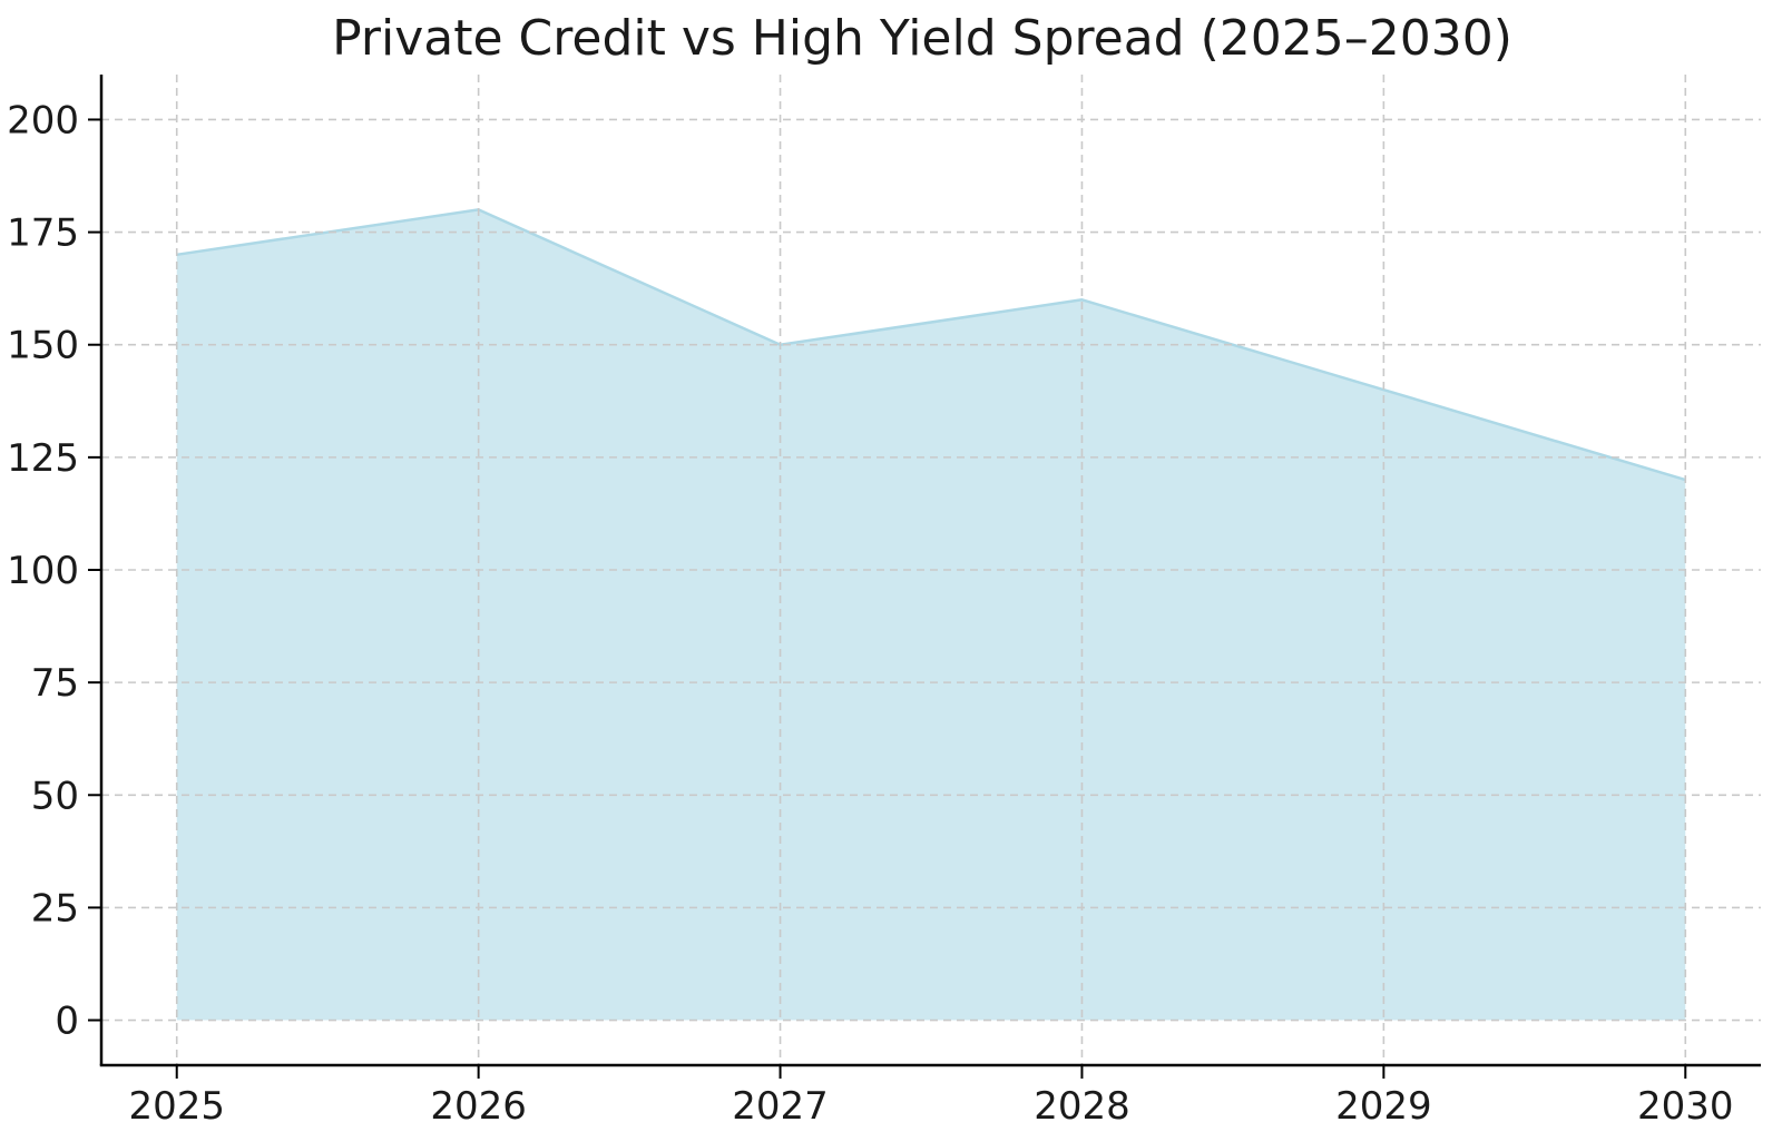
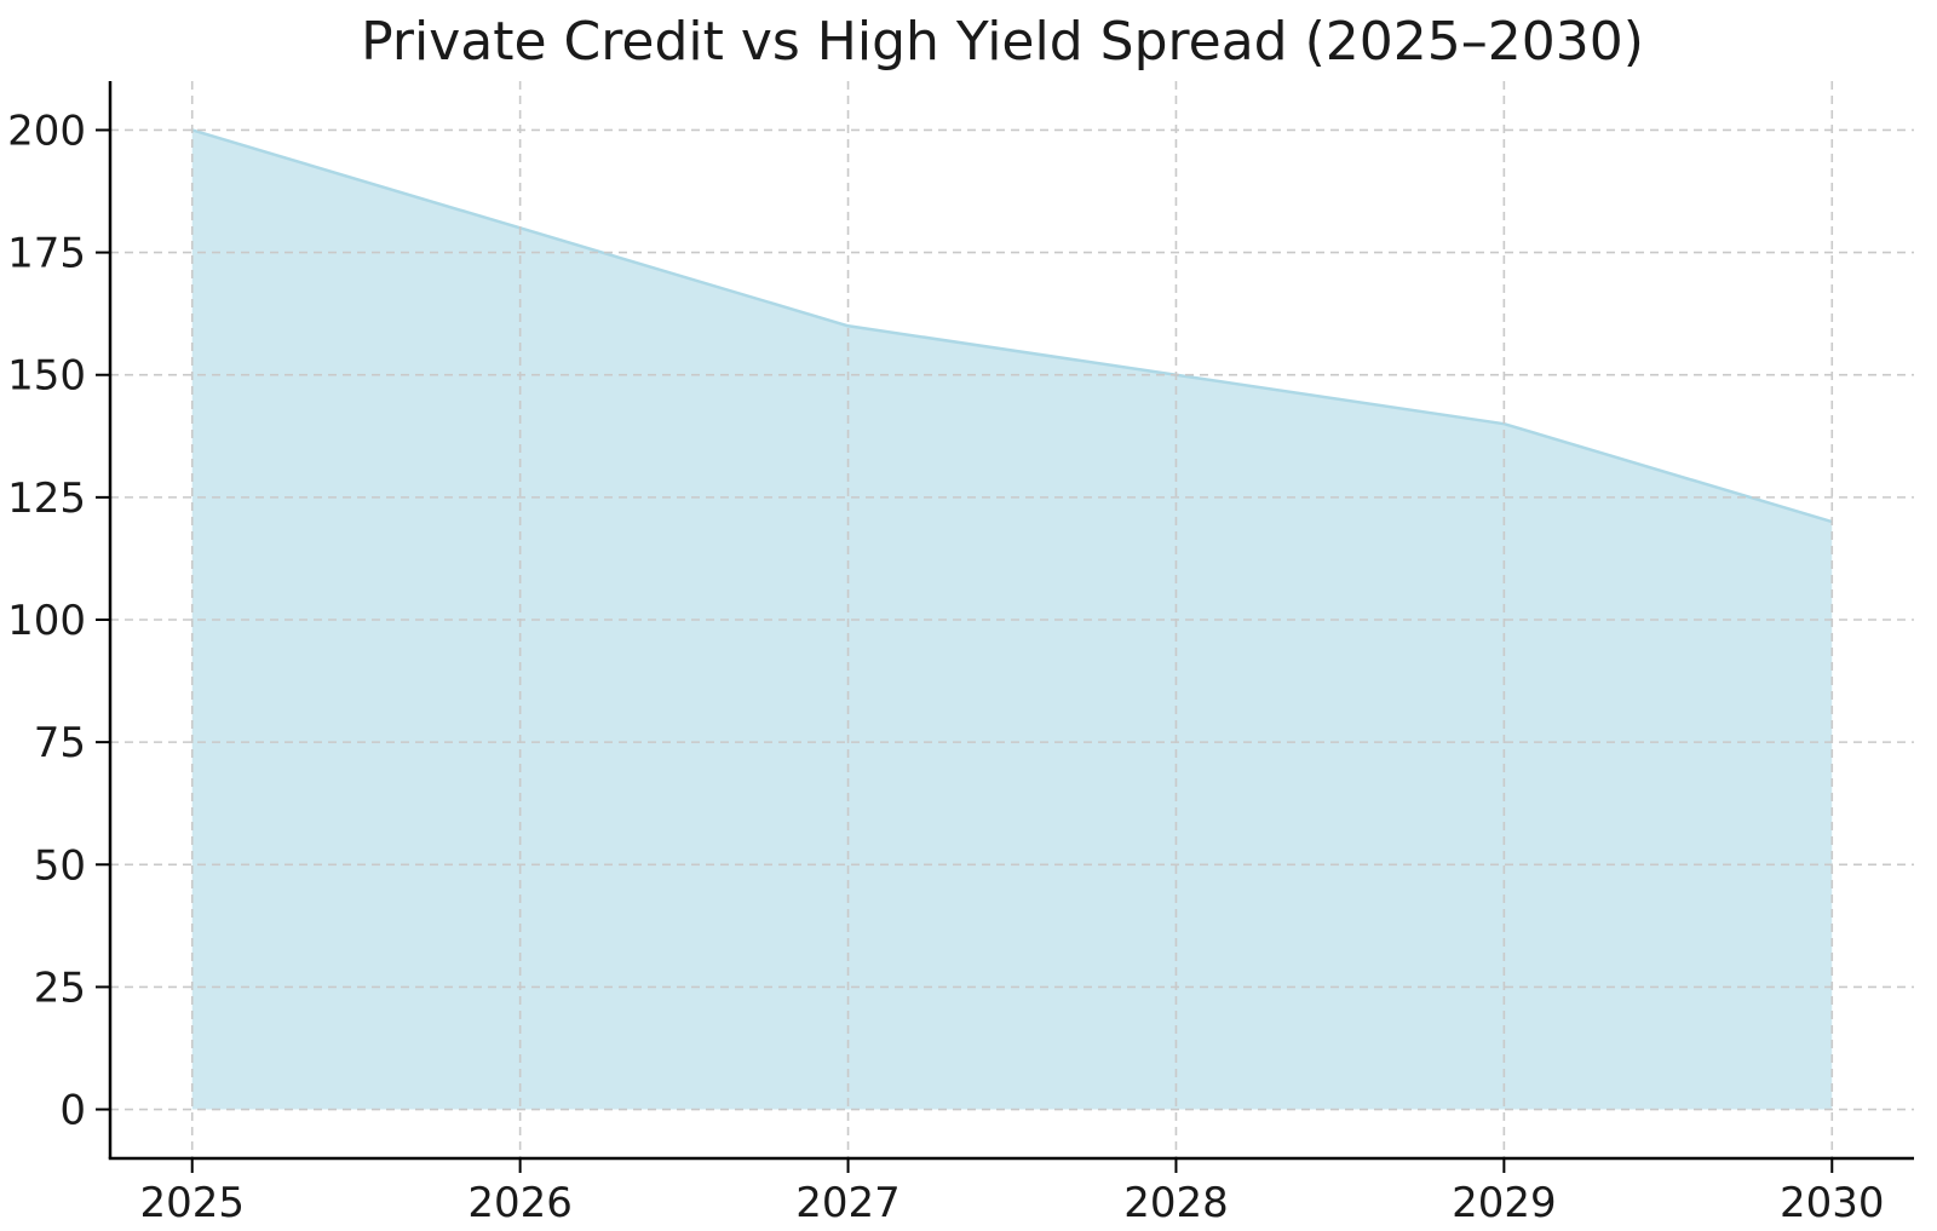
2025: 170 -> 200
2027: 150 -> 160
2028: 160 -> 150
